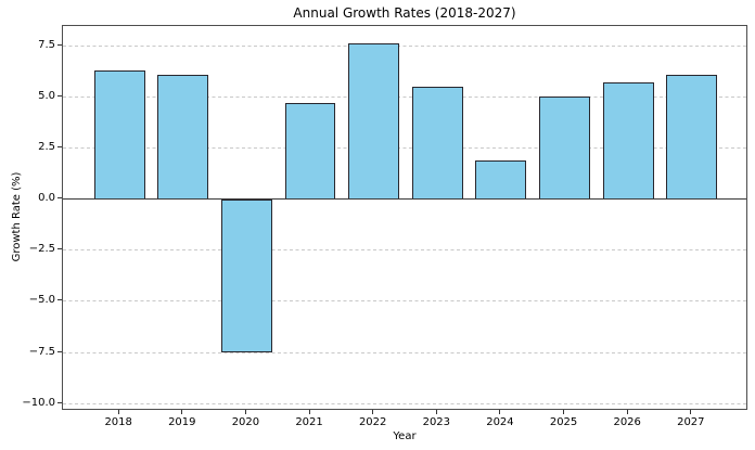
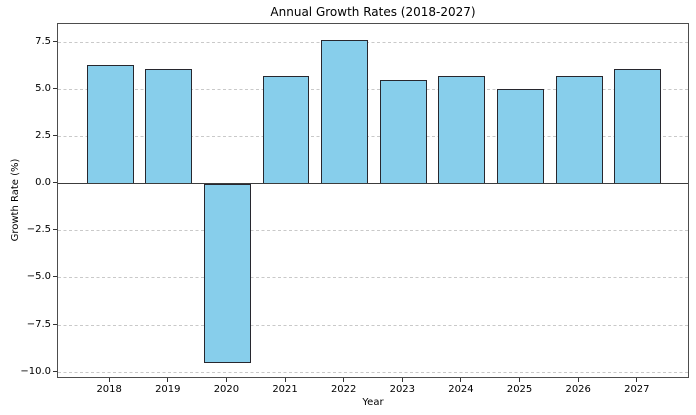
2020: -7.5 -> -9.5
2021: 4.7 -> 5.7
2024: 1.9 -> 5.7
